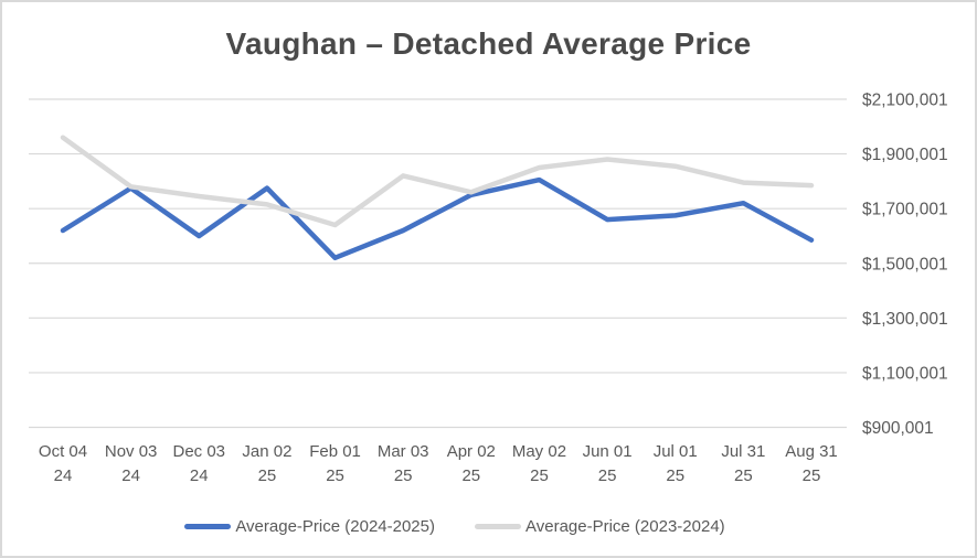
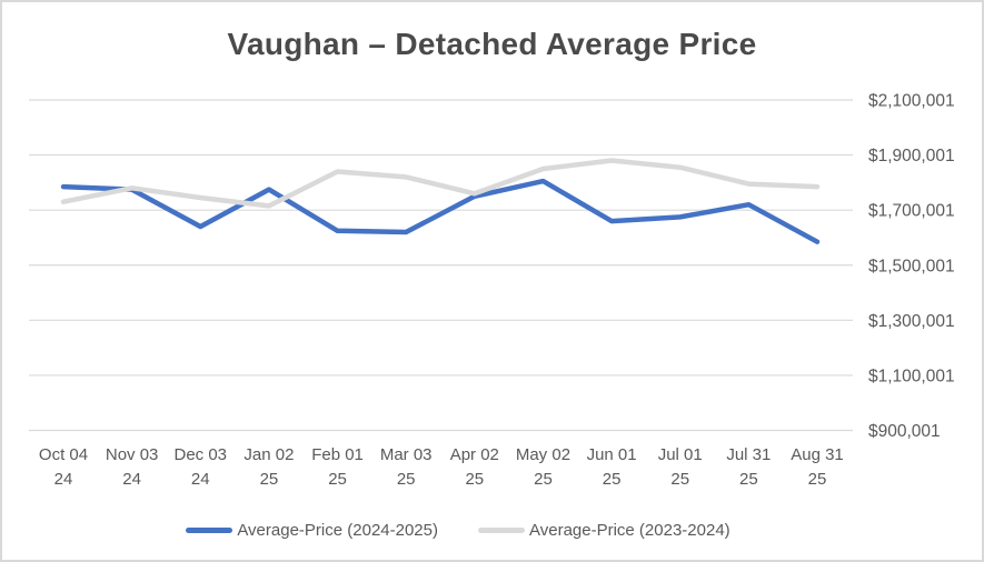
Average-Price (2024-2025)/Oct 04 24: $1620000 -> $1780000
Average-Price (2023-2024)/Oct 04 24: $1960000 -> $1730000
Average-Price (2024-2025)/Dec 03 24: $1600000 -> $1640000
Average-Price (2024-2025)/Feb 01 25: $1520000 -> $1620000
Average-Price (2023-2024)/Feb 01 25: $1640000 -> $1840000
